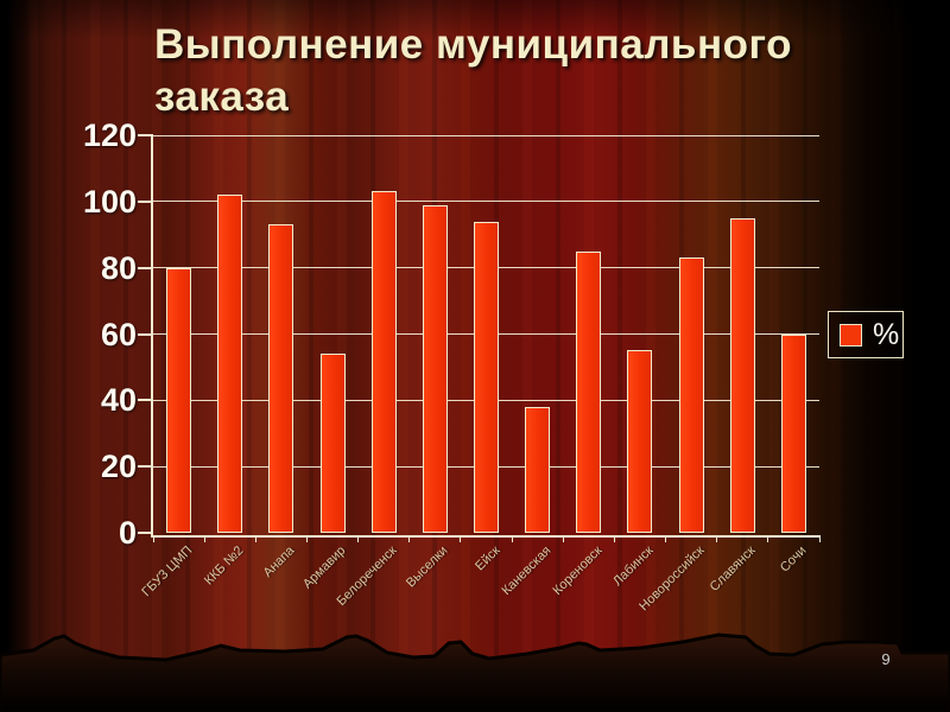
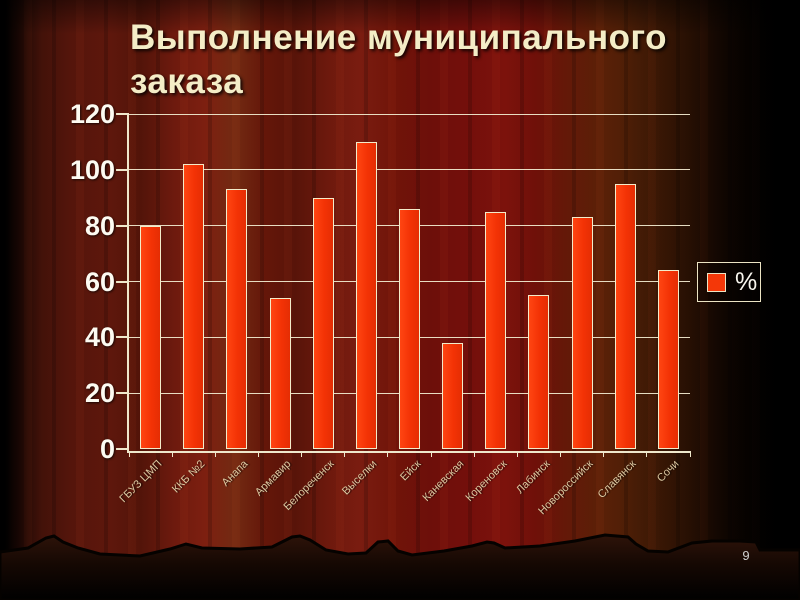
Белореченск: 103 -> 90
Выселки: 99 -> 110
Ейск: 94 -> 86
Сочи: 60 -> 64
